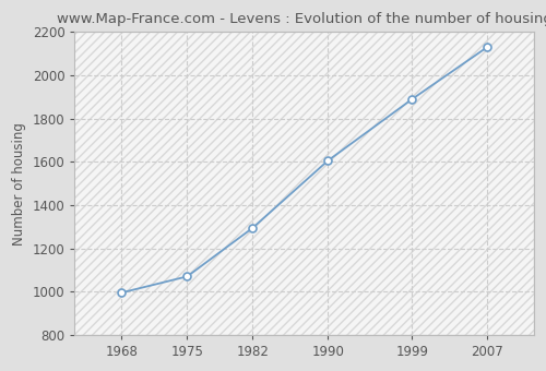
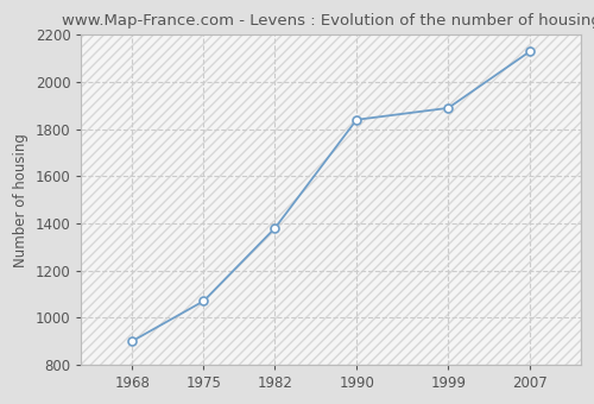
1968: 1000 -> 900
1982: 1300 -> 1380
1990: 1600 -> 1840
